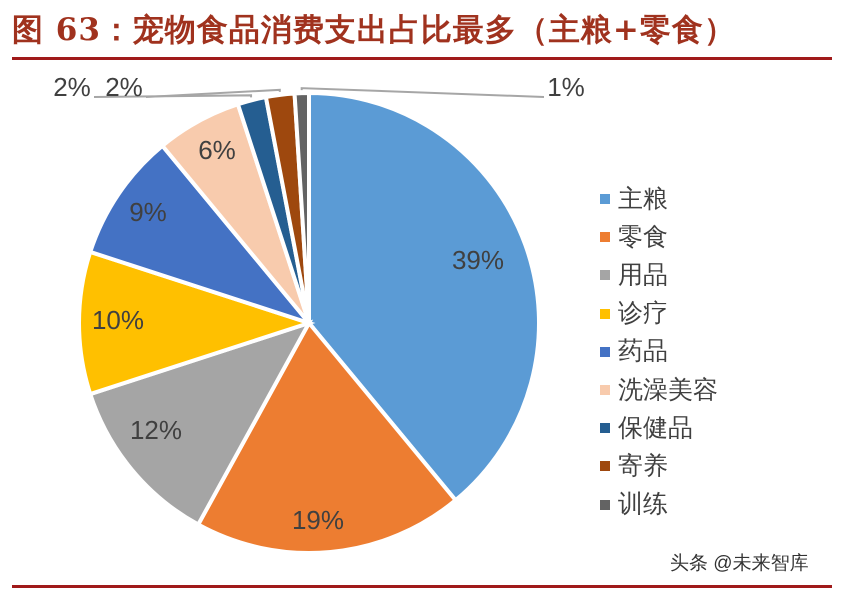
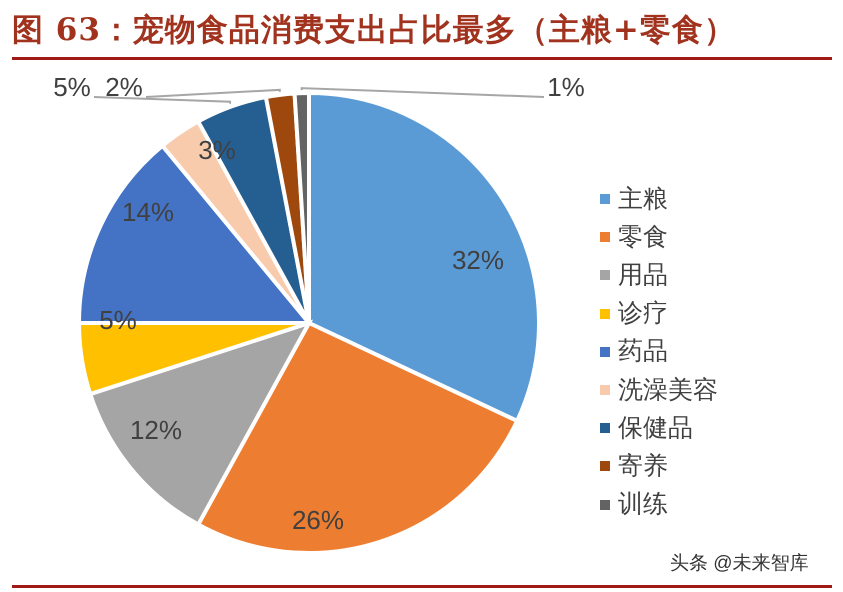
主粮: 39% -> 32%
零食: 19% -> 26%
诊疗: 10% -> 5%
药品: 9% -> 14%
洗澡美容: 6% -> 3%
保健品: 2% -> 5%
